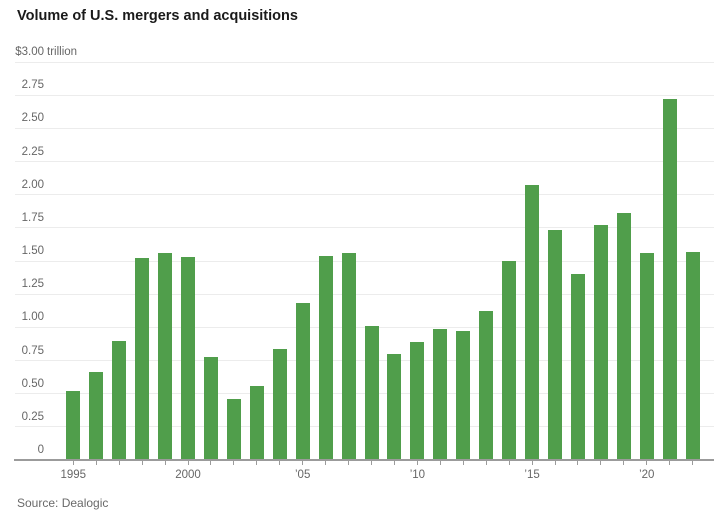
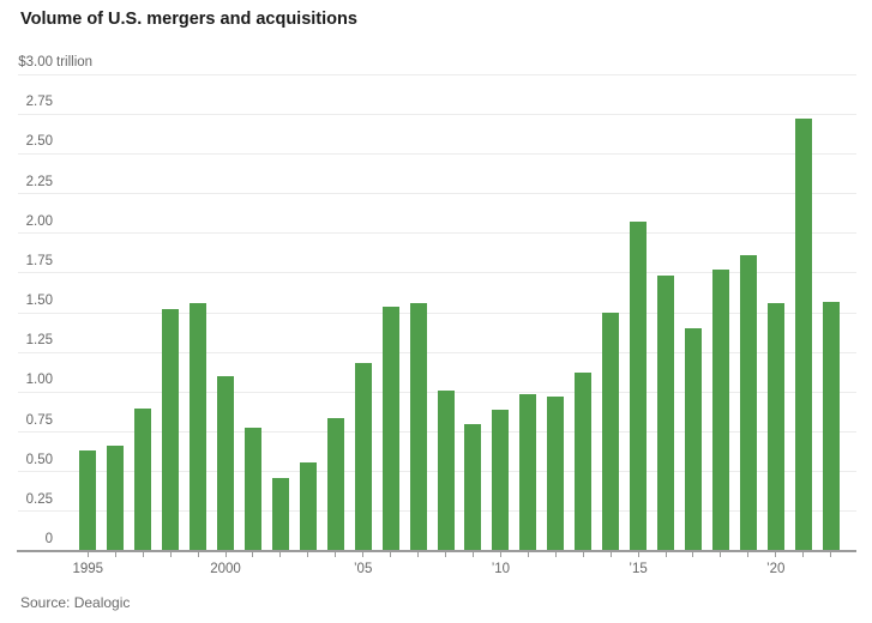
1995: $0.52 -> $0.63
2000: $1.53 -> $1.10
